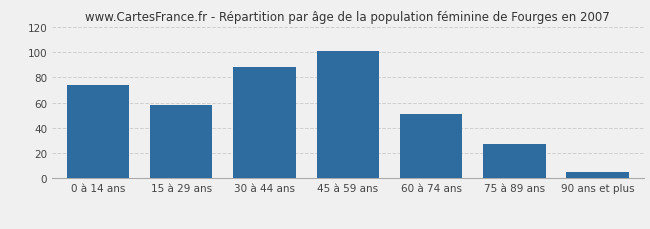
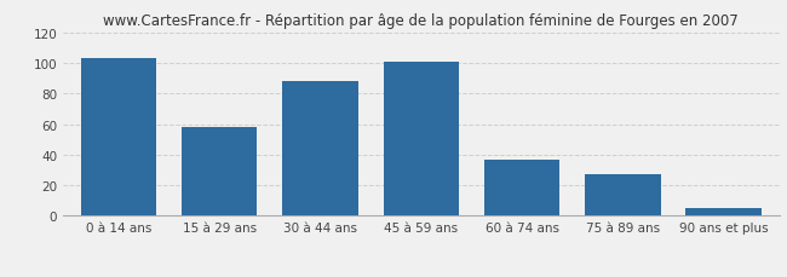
0 à 14 ans: 74 -> 103
60 à 74 ans: 51 -> 37
